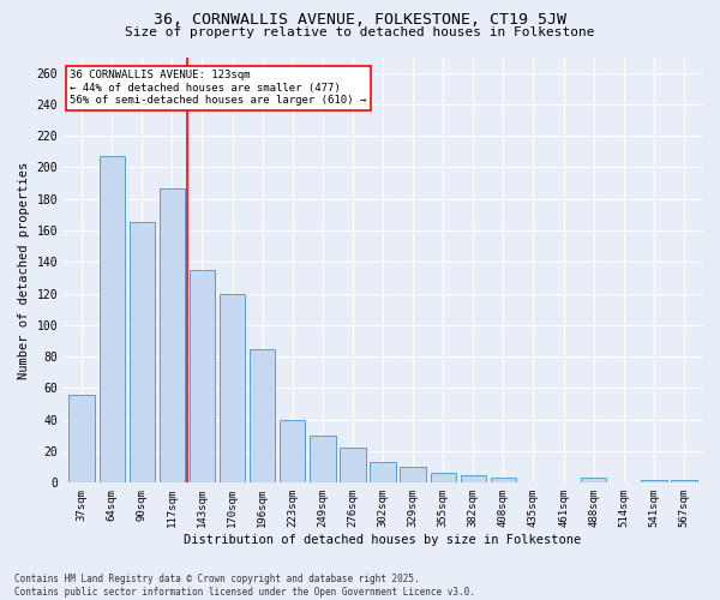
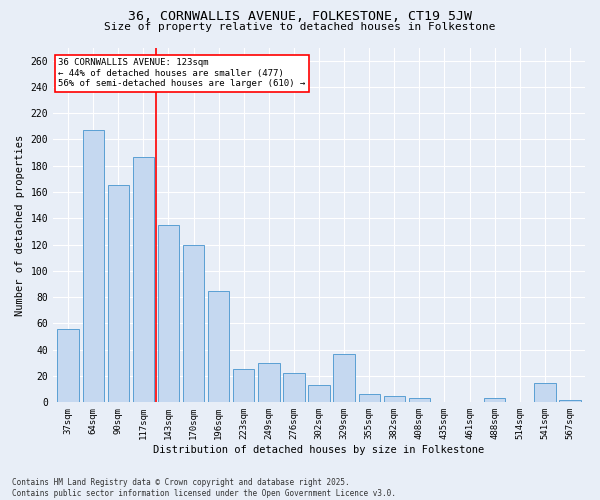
223sqm: 40 -> 25
329sqm: 10 -> 37
541sqm: 2 -> 15
